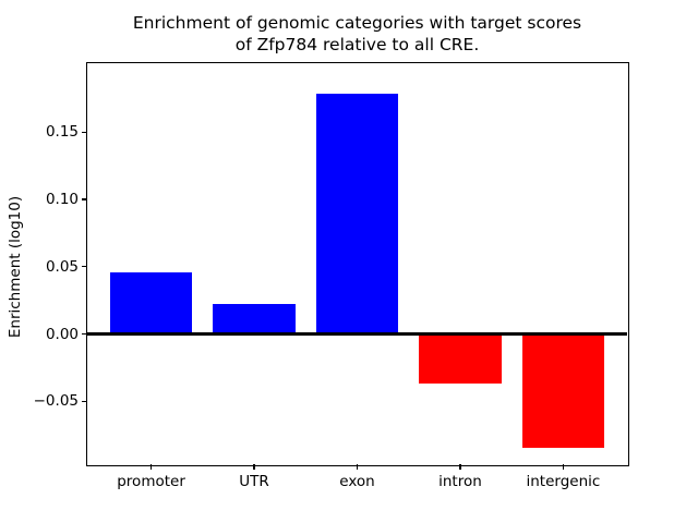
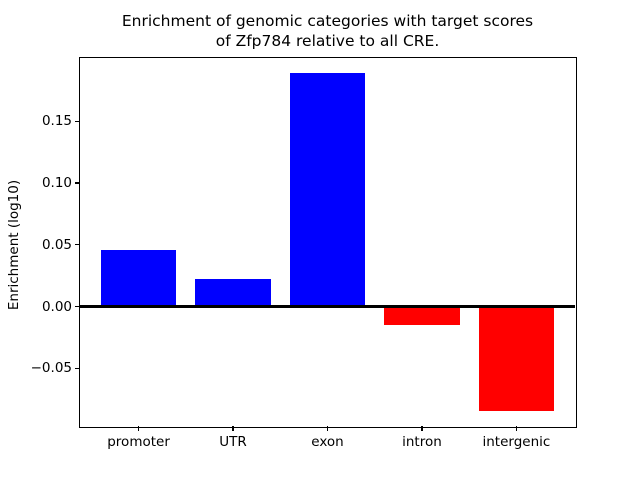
exon: 0.178 -> 0.189
intron: -0.037 -> -0.015
